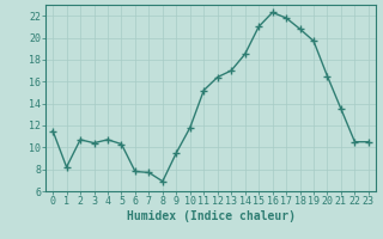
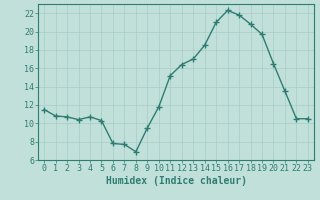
1: 8.2 -> 10.8
